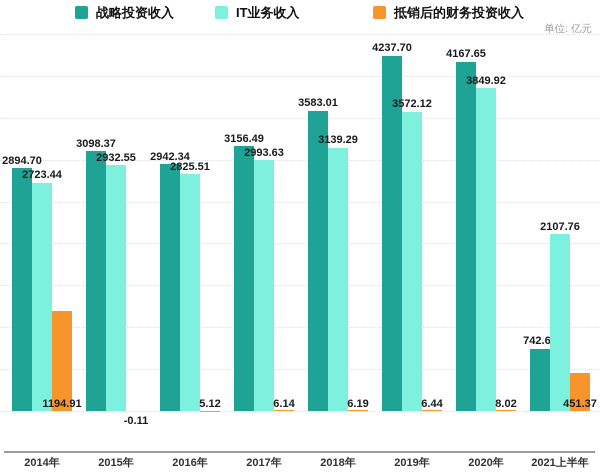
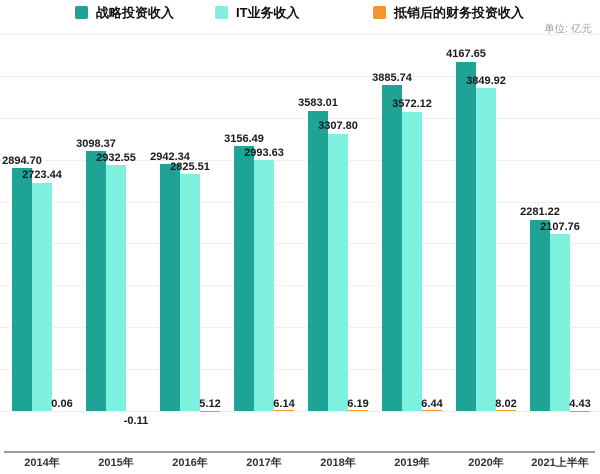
抵销后的财务投资收入/2014年: 1194.91 -> 0.06
IT业务收入/2018年: 3139.29 -> 3307.80
战略投资收入/2019年: 4237.70 -> 3885.74
战略投资收入/2021上半年: 742.62 -> 2281.22
抵销后的财务投资收入/2021上半年: 451.37 -> 4.43
